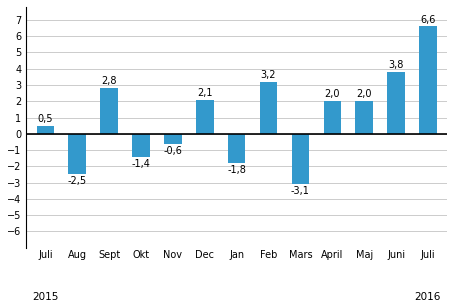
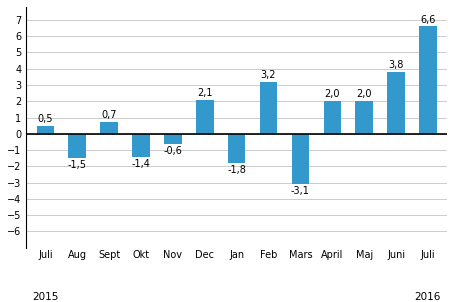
Aug: -2,5 -> -1,5
Sept: 2,8 -> 0,7
